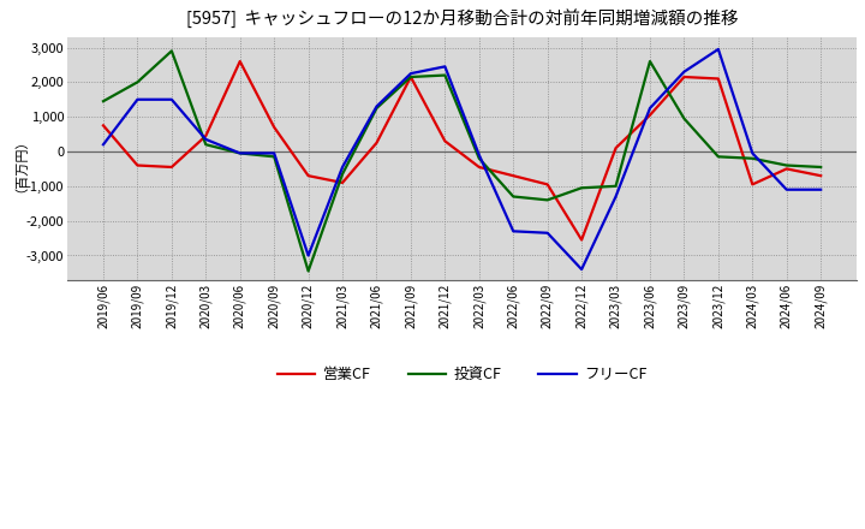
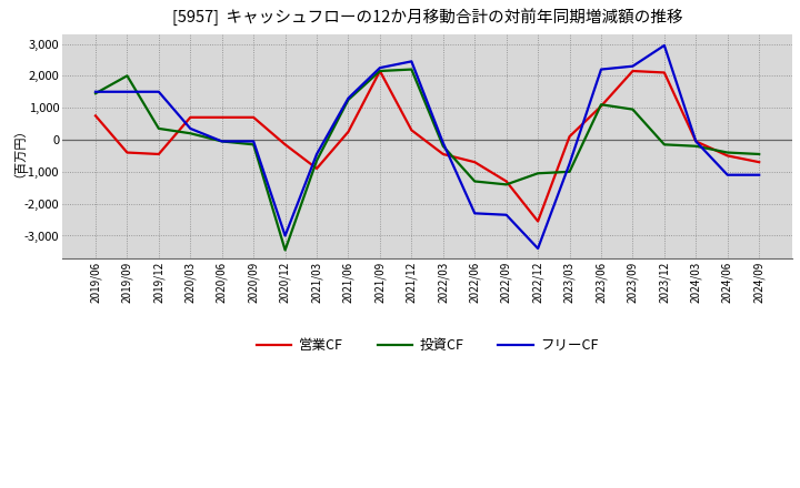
フリーCF/2019/06: 200 -> 1,500
投資CF/2019/12: 2,900 -> 350
営業CF/2020/03: 450 -> 700
営業CF/2020/06: 2,600 -> 700
営業CF/2020/12: -700 -> -150
営業CF/2022/09: -950 -> -1,300
フリーCF/2023/03: -1,300 -> -750
投資CF/2023/06: 2,600 -> 1,100
フリーCF/2023/06: 1,250 -> 2,200
営業CF/2024/03: -950 -> -50
